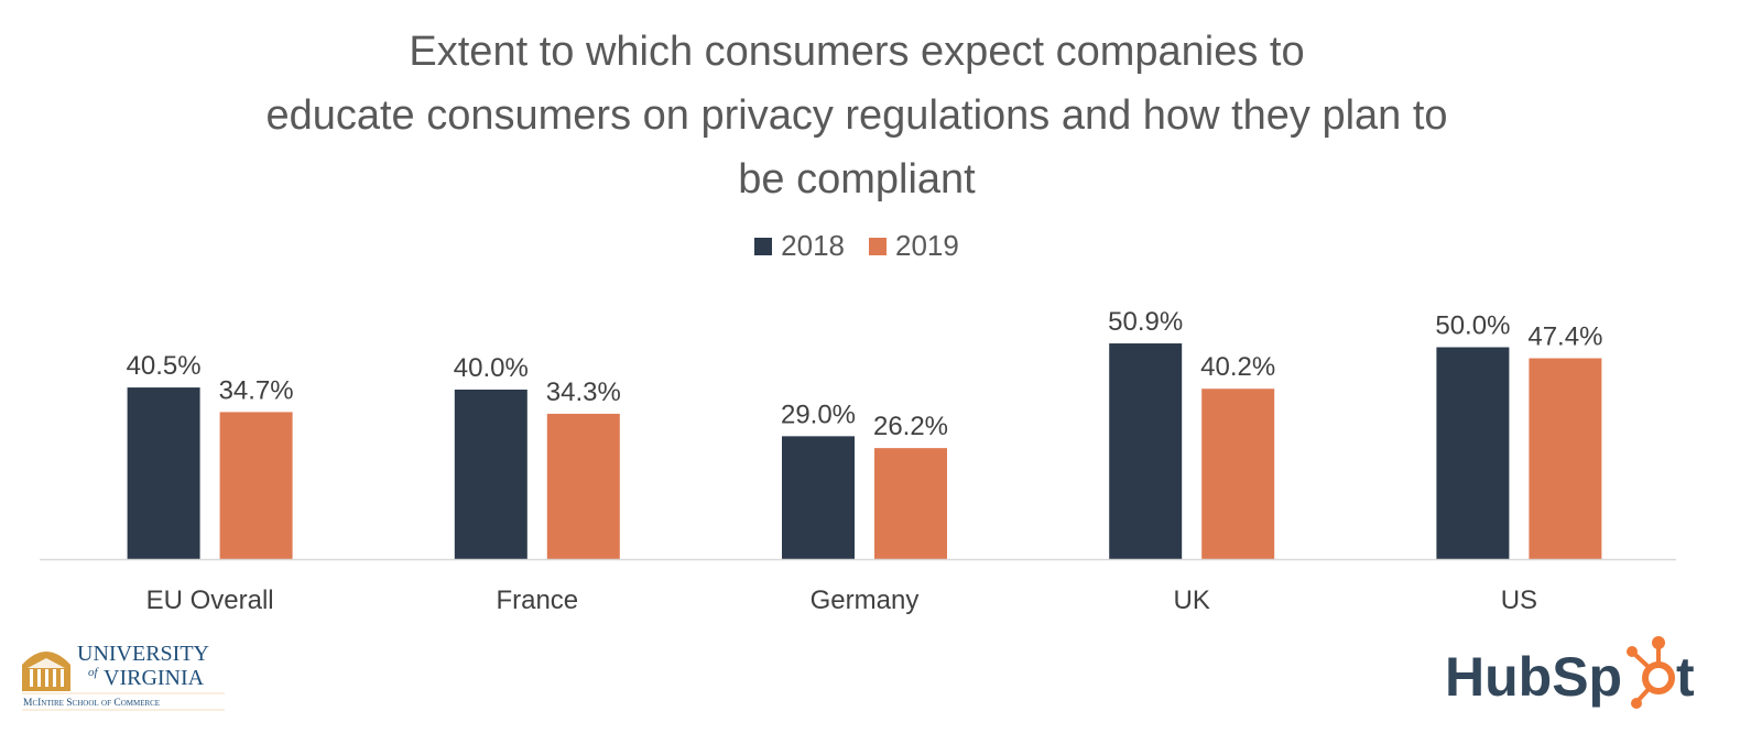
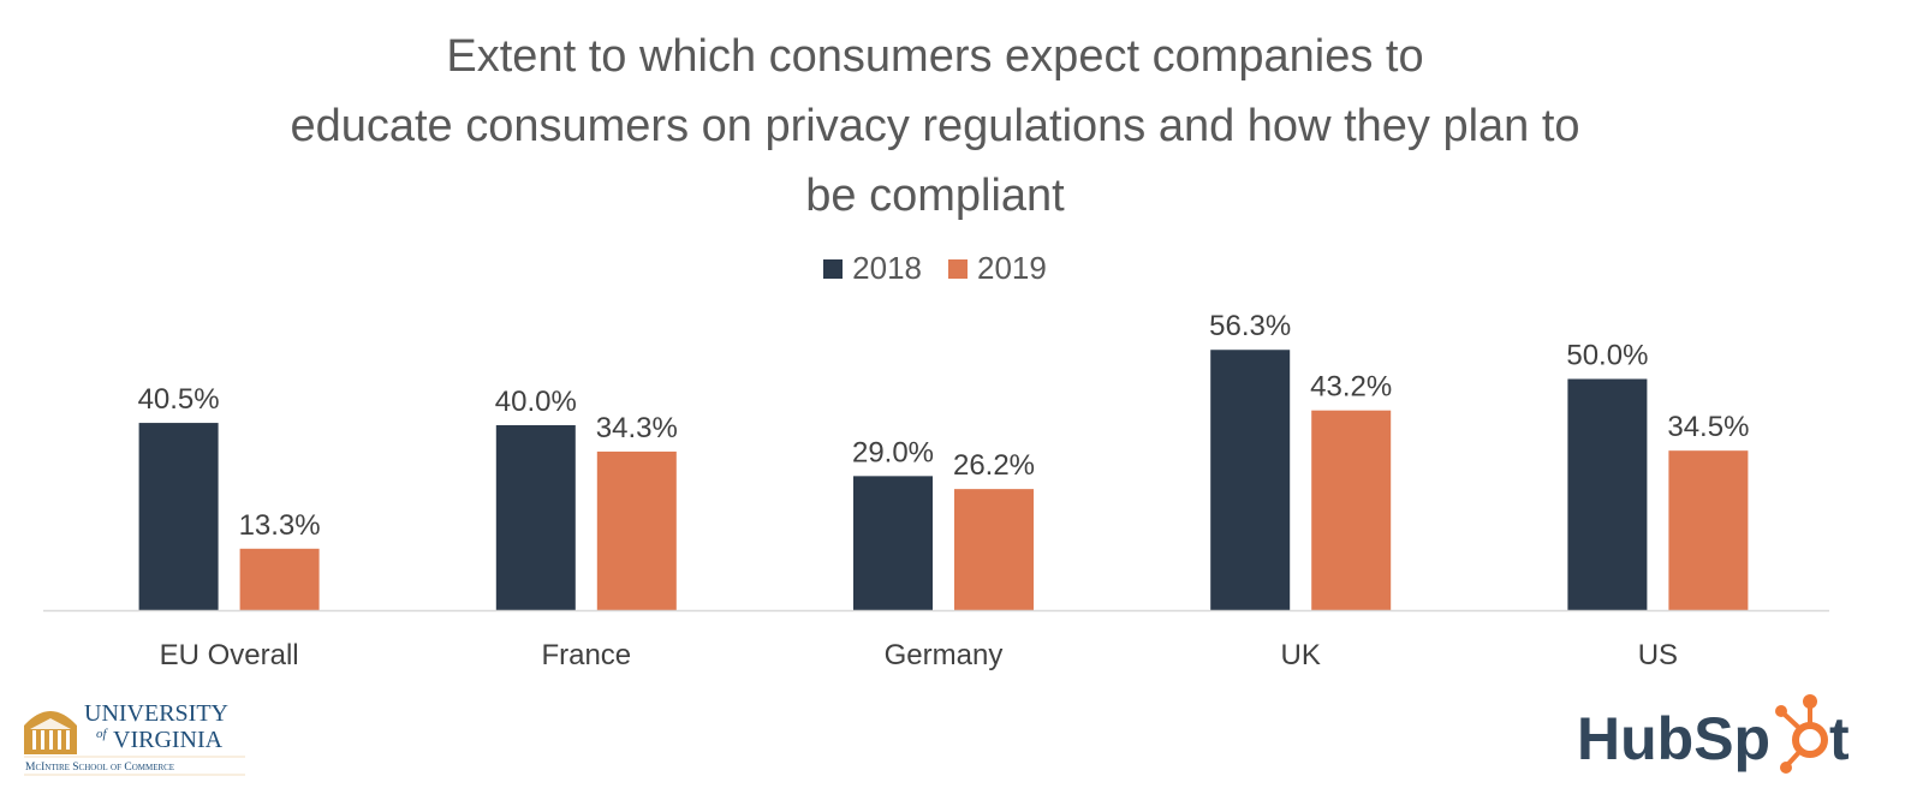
2019/EU Overall: 34.7% -> 13.3%
2018/UK: 50.9% -> 56.3%
2019/UK: 40.2% -> 43.2%
2019/US: 47.4% -> 34.5%
